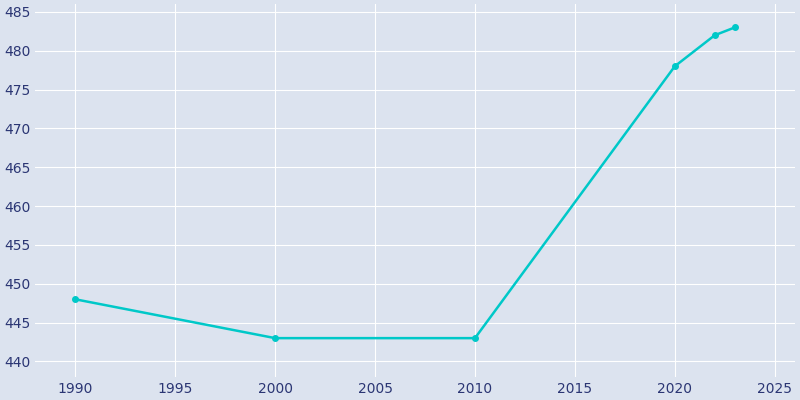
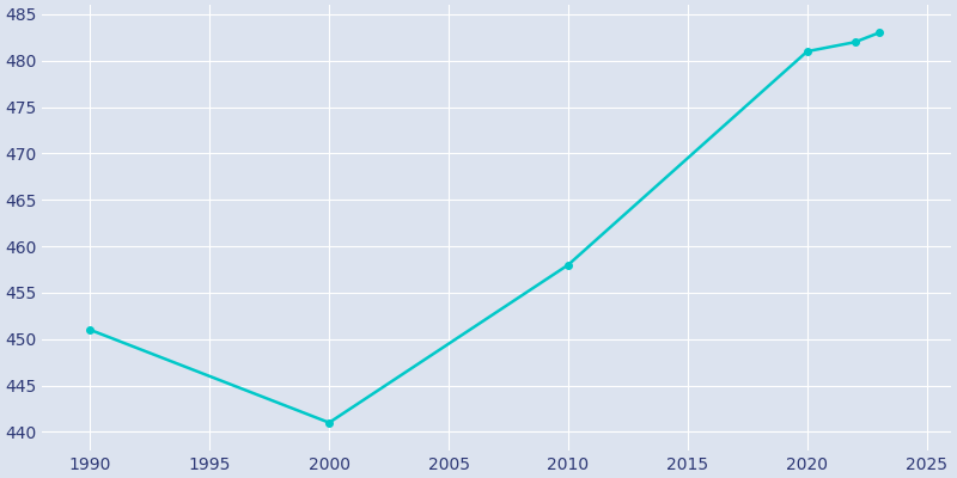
1990: 448 -> 451
2000: 443 -> 441
2010: 443 -> 458
2020: 478 -> 481
